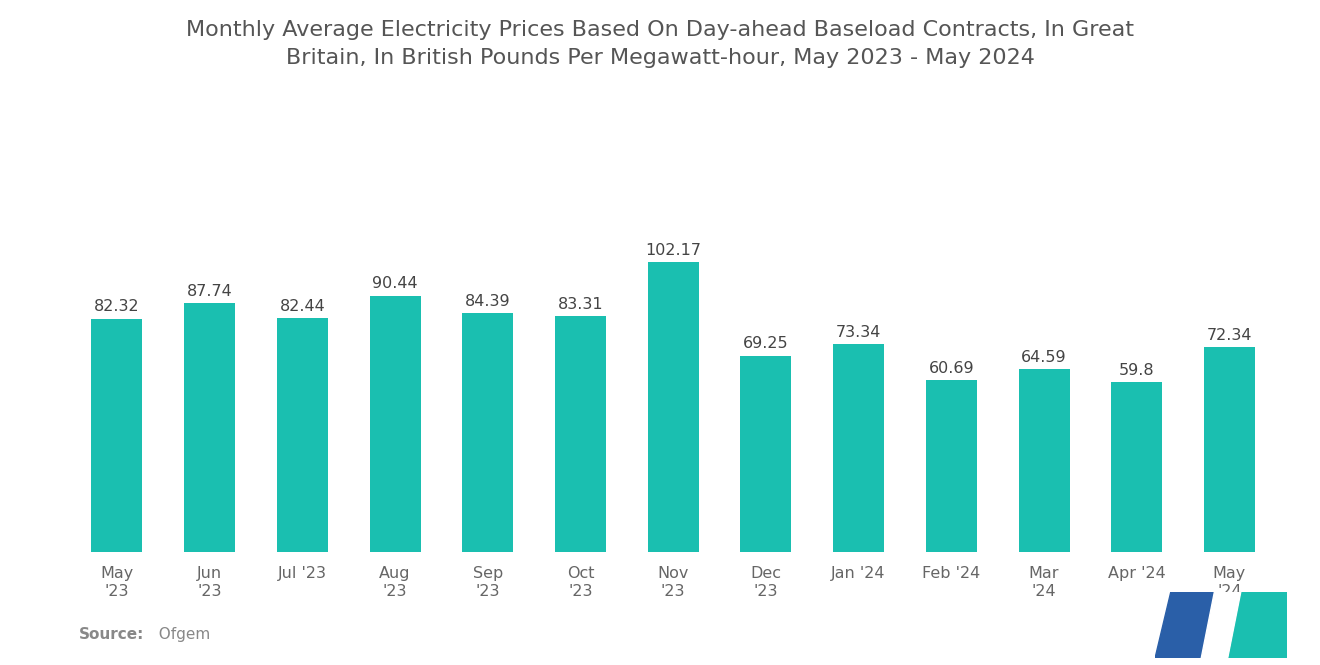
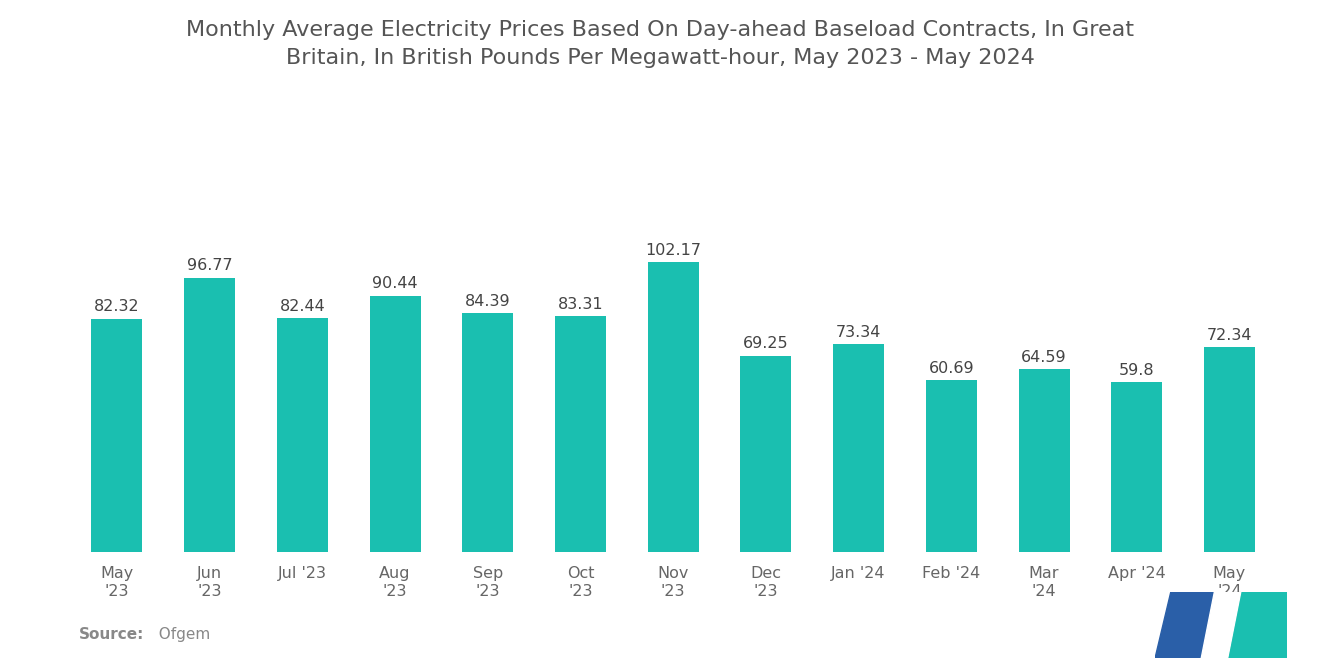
Jun '23: 87.74 -> 96.77
